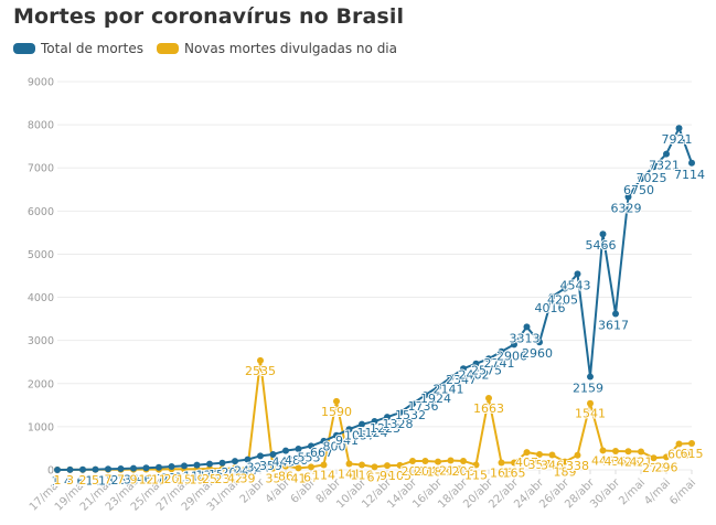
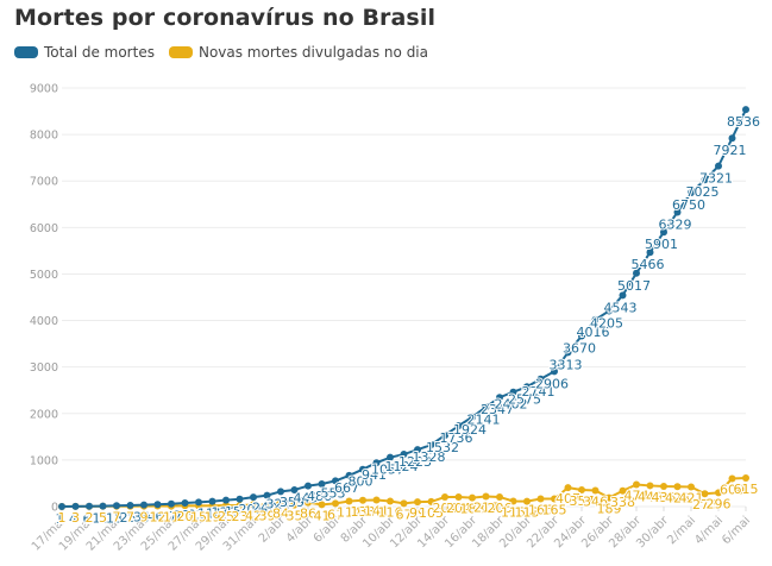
Novas mortes divulgadas no dia/2/abr: 2535 -> 84
Novas mortes divulgadas no dia/8/abr: 1590 -> 133
Novas mortes divulgadas no dia/20/abr: 1663 -> 113
Total de mortes/24/abr: 2960 -> 3670
Total de mortes/28/abr: 2159 -> 5017
Novas mortes divulgadas no dia/28/abr: 1541 -> 474
Total de mortes/30/abr: 3617 -> 5901
Total de mortes/6/mai: 7114 -> 8536
